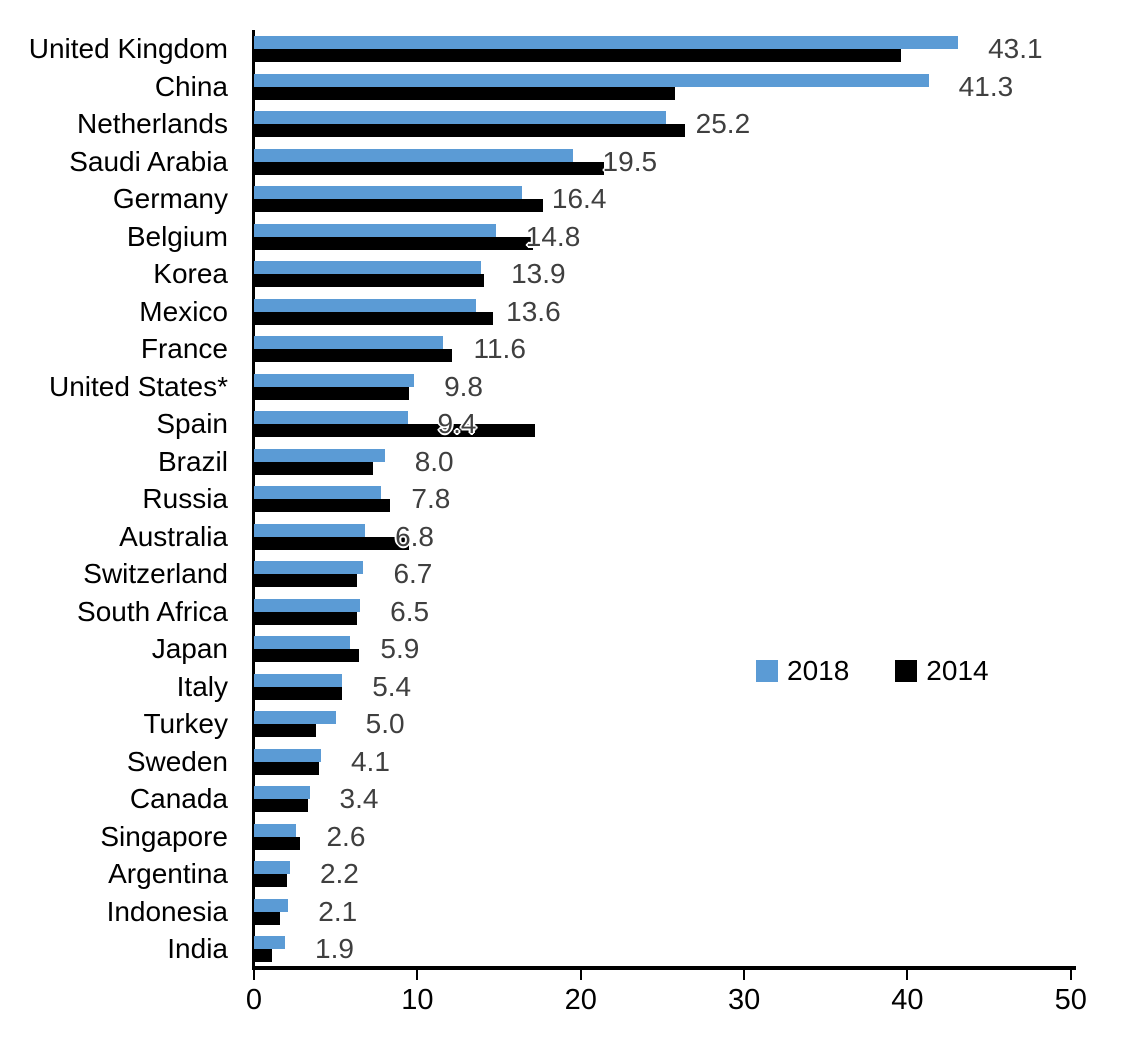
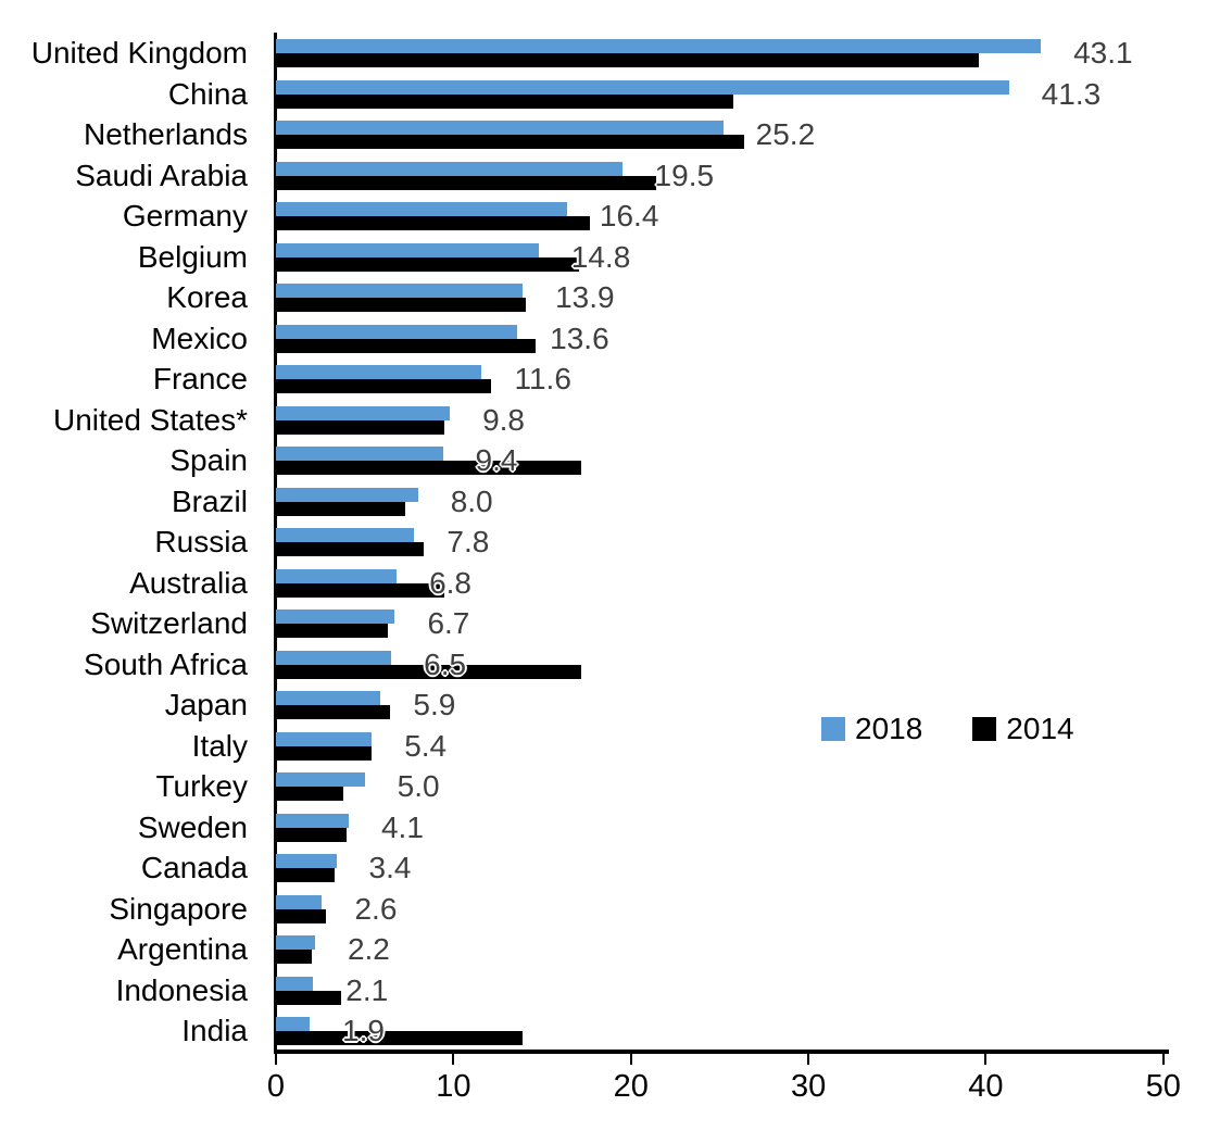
2014/South Africa: 6.3 -> 17.2
2014/Indonesia: 1.6 -> 3.7
2014/India: 1.1 -> 13.9
